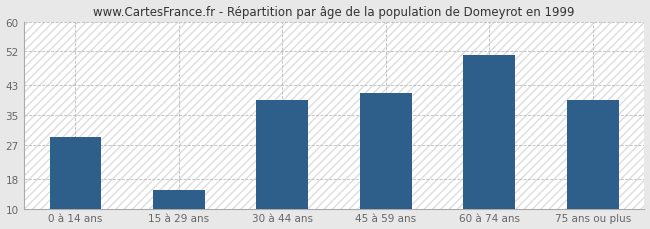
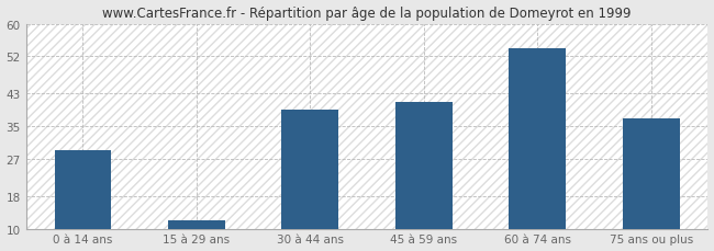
15 à 29 ans: 15 -> 12
60 à 74 ans: 51 -> 54
75 ans ou plus: 39 -> 37
